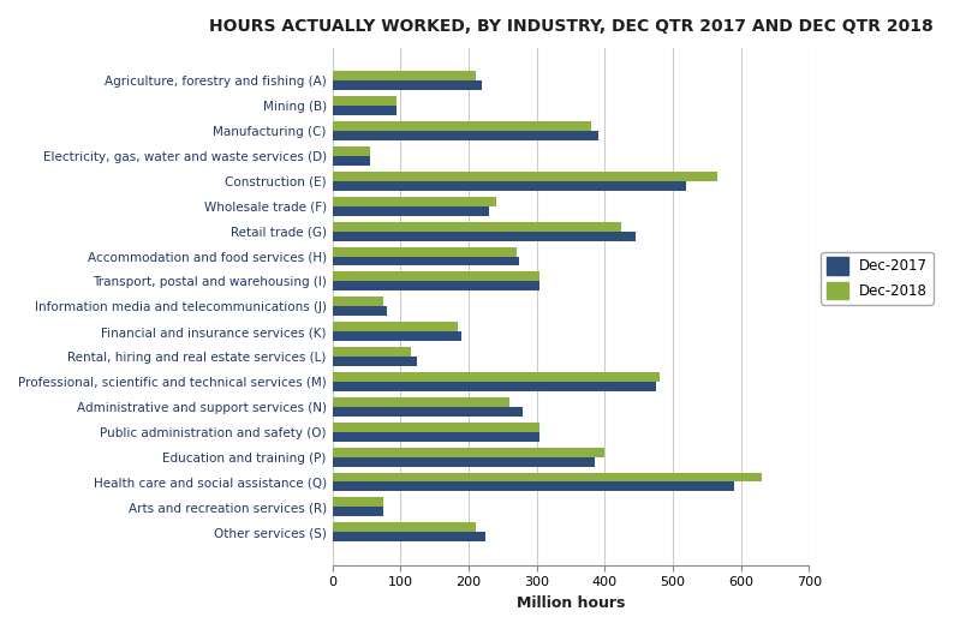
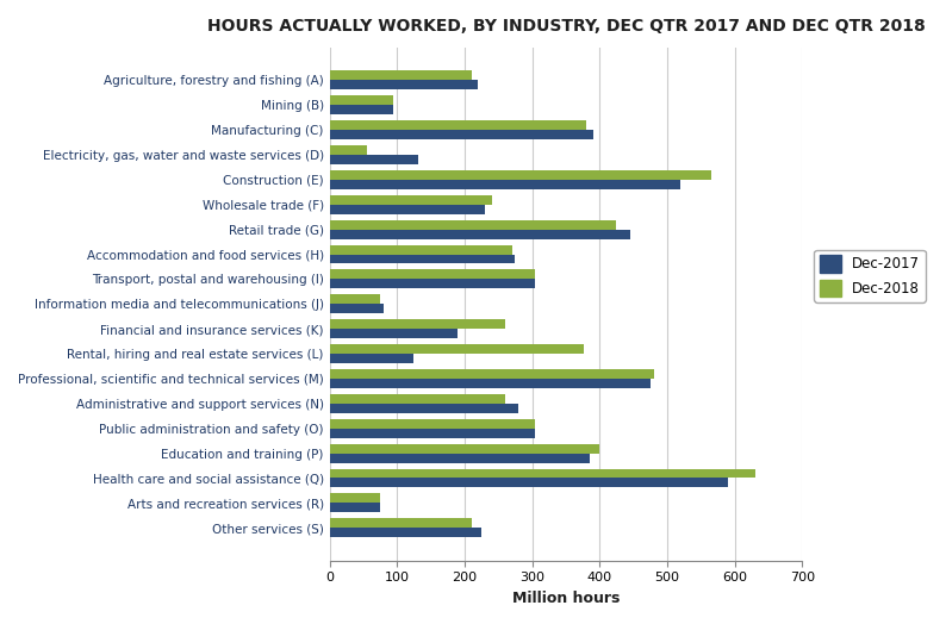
Dec-2017/Electricity, gas, water and waste services (D): 55 -> 132
Dec-2018/Financial and insurance services (K): 185 -> 260
Dec-2018/Rental, hiring and real estate services (L): 115 -> 376
